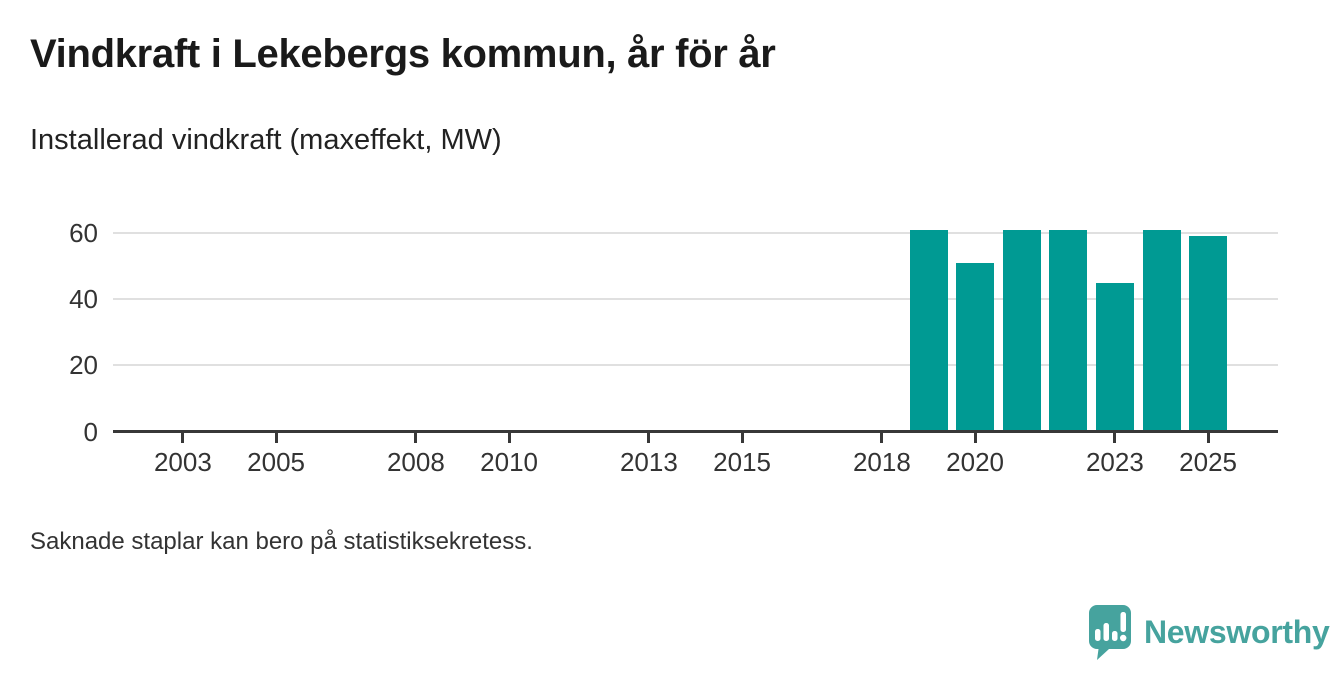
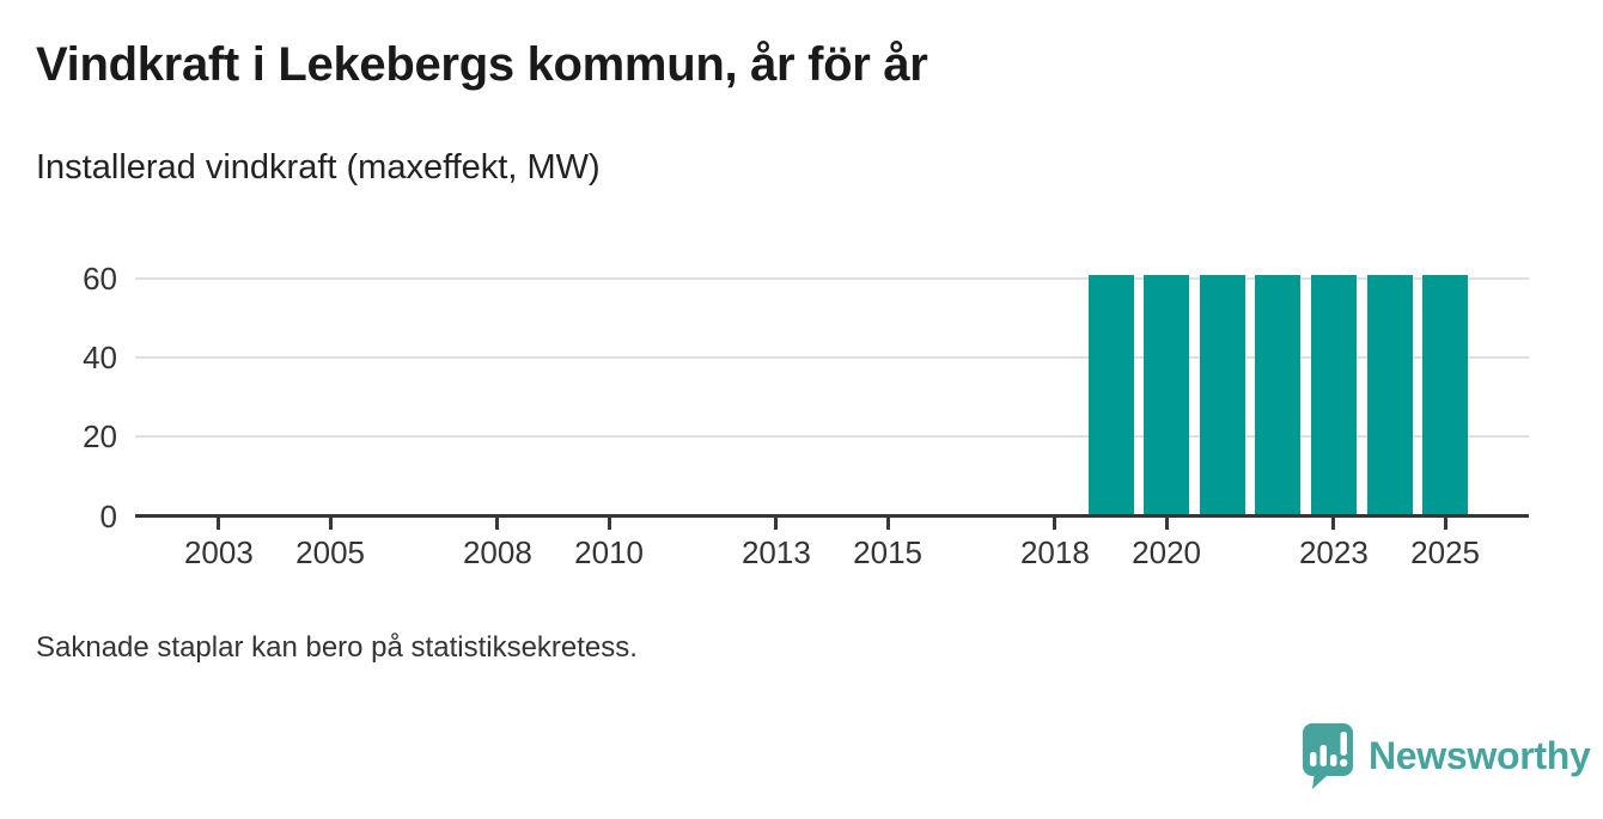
2020: 51 -> 61
2023: 45 -> 61
2025: 59 -> 61
